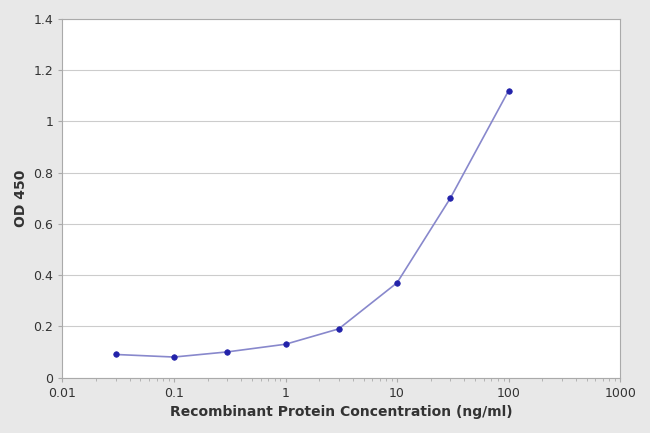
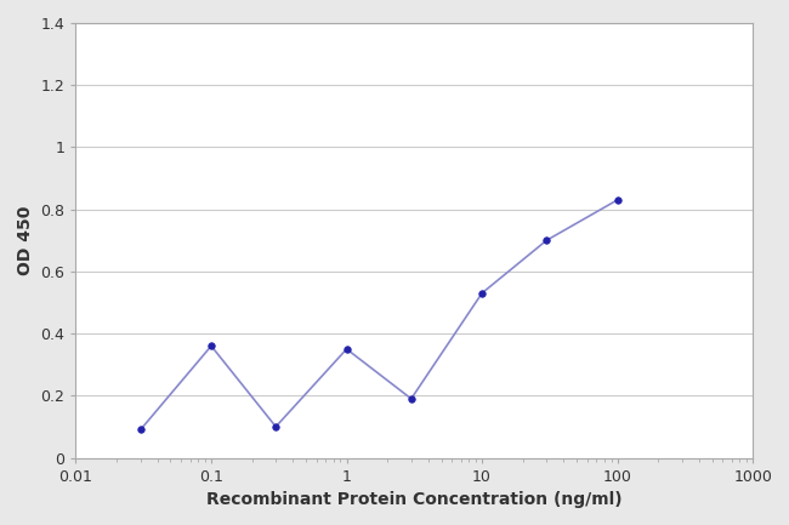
0.1: 0.08 -> 0.36
1: 0.13 -> 0.35
10: 0.37 -> 0.53
100: 1.12 -> 0.83
